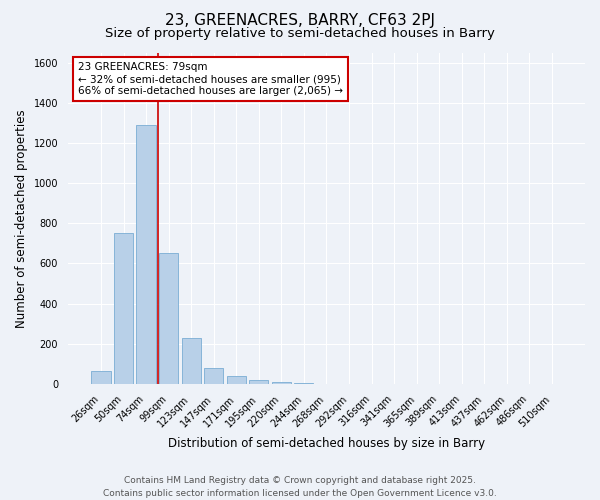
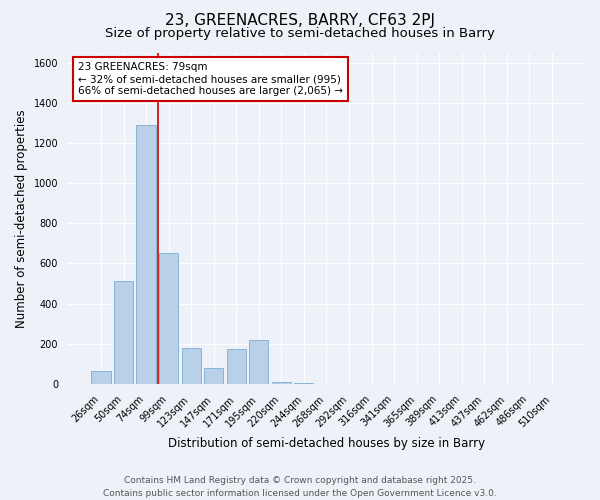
50sqm: 750 -> 515
123sqm: 230 -> 180
171sqm: 42 -> 175
195sqm: 22 -> 220
